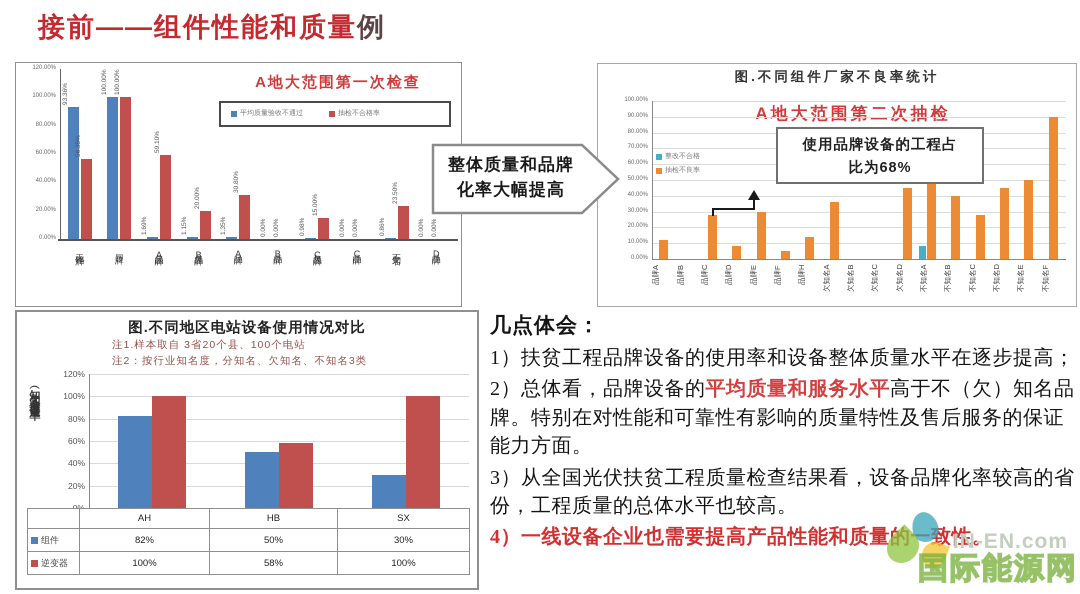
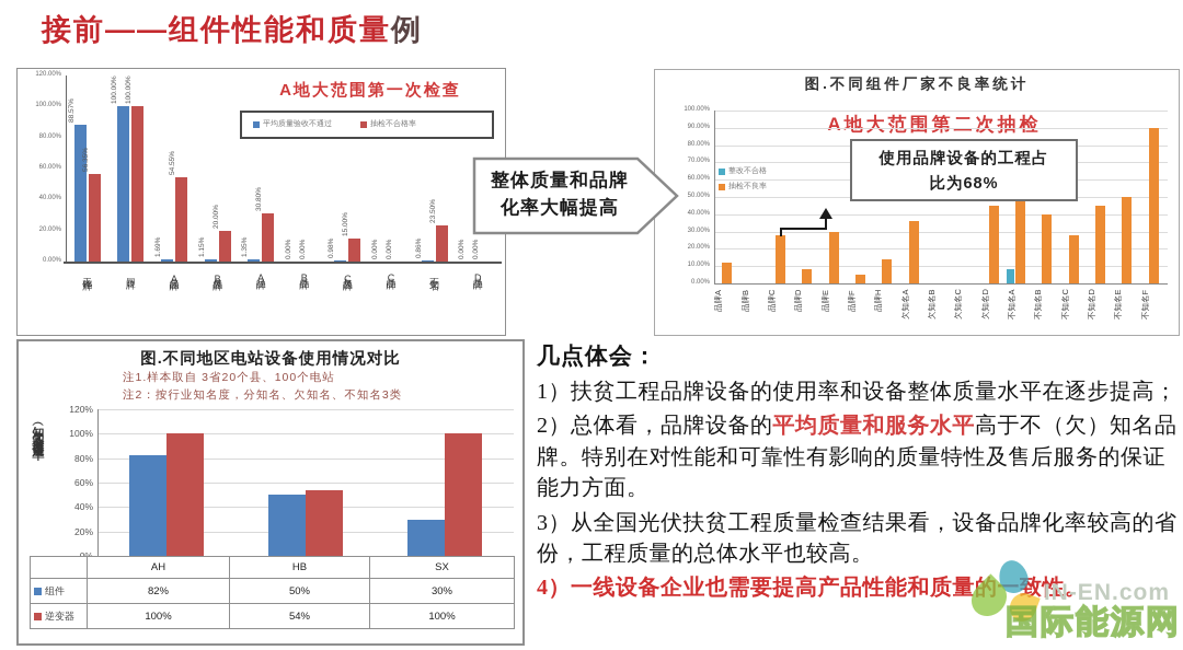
A地大范围第一次检查/平均质量验收不通过/无铭牌: 93.36% -> 88.57%
A地大范围第一次检查/抽检不合格率/欠品牌A: 59.10% -> 54.55%
图.不同地区电站设备使用情况对比/逆变器/HB: 58% -> 54%
